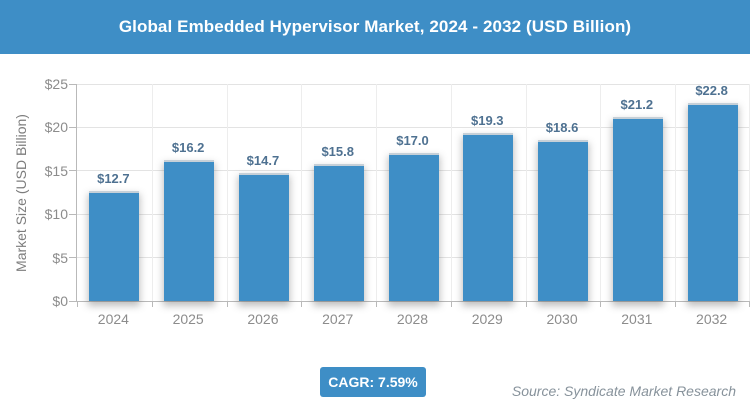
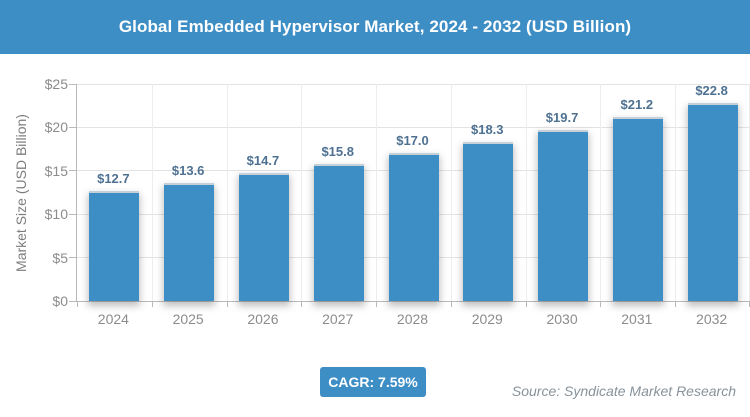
2025: $16.2 -> $13.6
2029: $19.3 -> $18.3
2030: $18.6 -> $19.7
